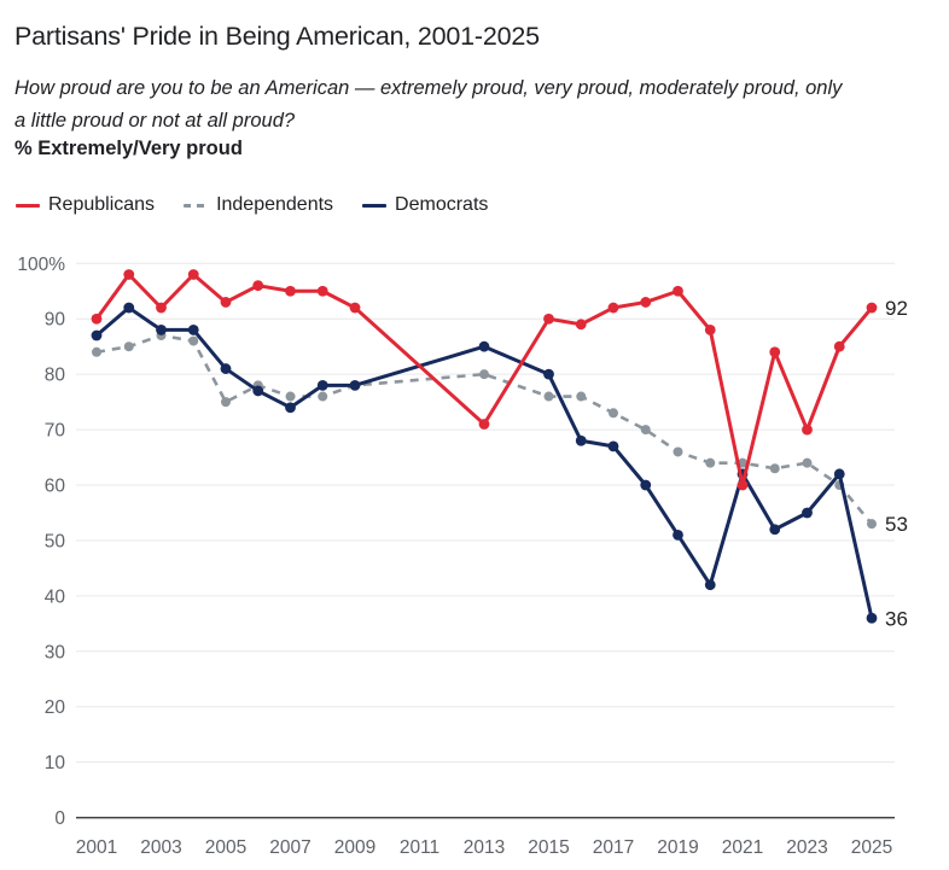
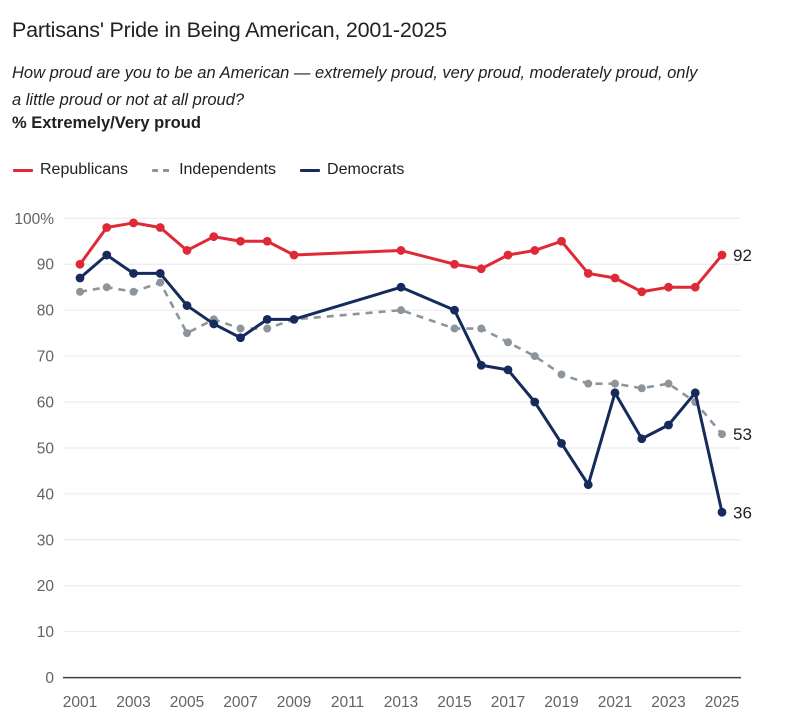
Republicans/2003: 92% -> 99%
Independents/2003: 87% -> 84%
Republicans/2013: 71% -> 93%
Republicans/2021: 60% -> 87%
Republicans/2023: 70% -> 85%
